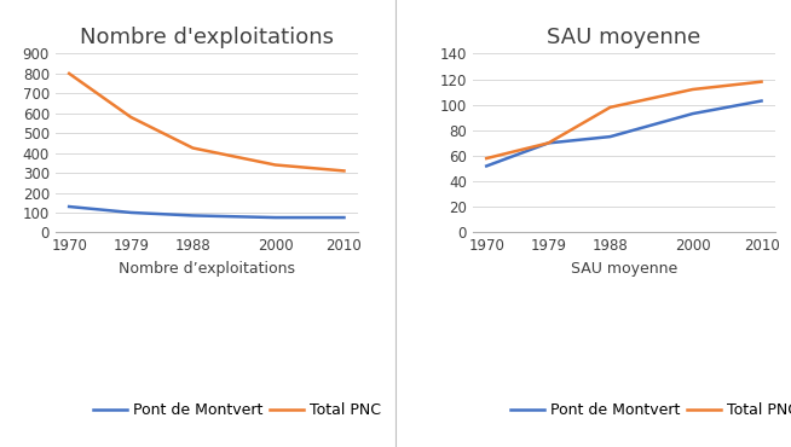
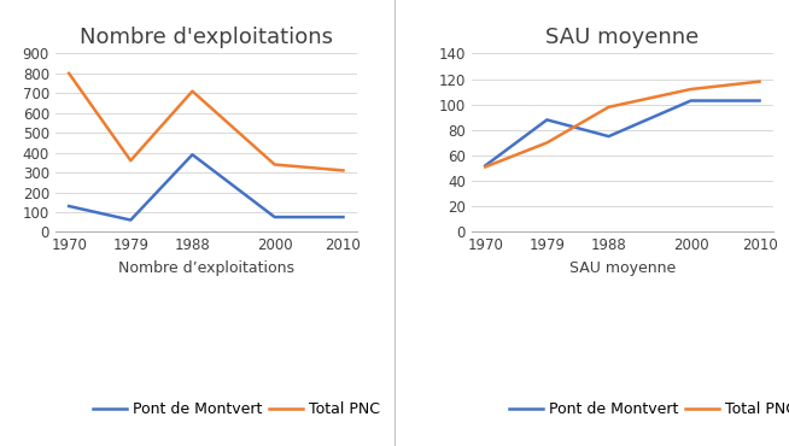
Nombre d'exploitations/Pont de Montvert/1979: 100 -> 60
Nombre d'exploitations/Total PNC/1979: 580 -> 360
Nombre d'exploitations/Pont de Montvert/1988: 80 -> 390
Nombre d'exploitations/Total PNC/1988: 420 -> 710
SAU moyenne/Total PNC/1970: 58 -> 51
SAU moyenne/Pont de Montvert/1979: 70 -> 88
SAU moyenne/Pont de Montvert/2000: 93 -> 103
